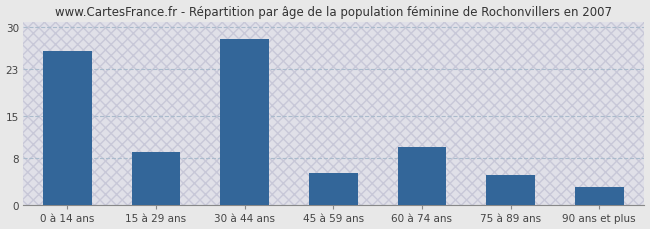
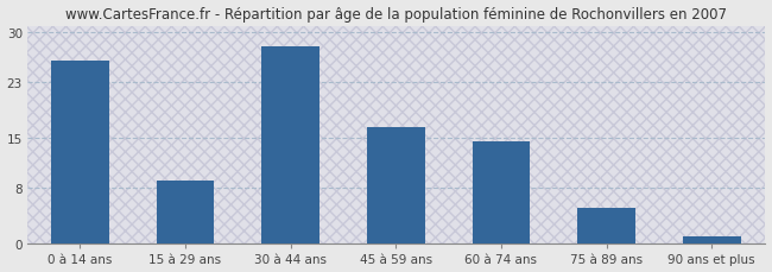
45 à 59 ans: 5.4 -> 16.5
60 à 74 ans: 9.8 -> 14.5
90 ans et plus: 3.0 -> 1.0
